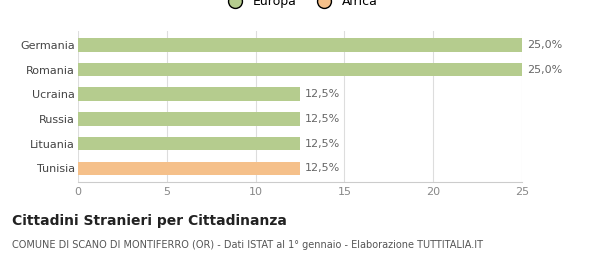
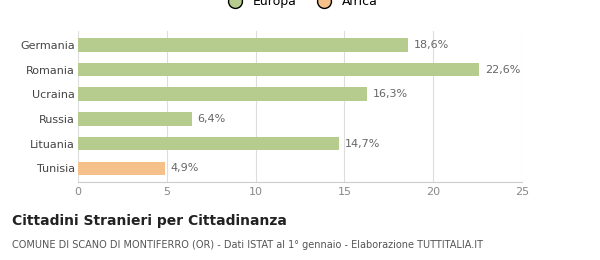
Germania: 25,0% -> 18,6%
Romania: 25,0% -> 22,6%
Ucraina: 12,5% -> 16,3%
Russia: 12,5% -> 6,4%
Lituania: 12,5% -> 14,7%
Tunisia: 12,5% -> 4,9%
